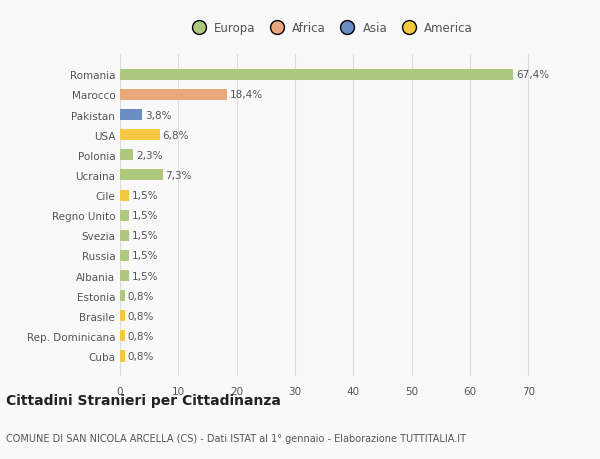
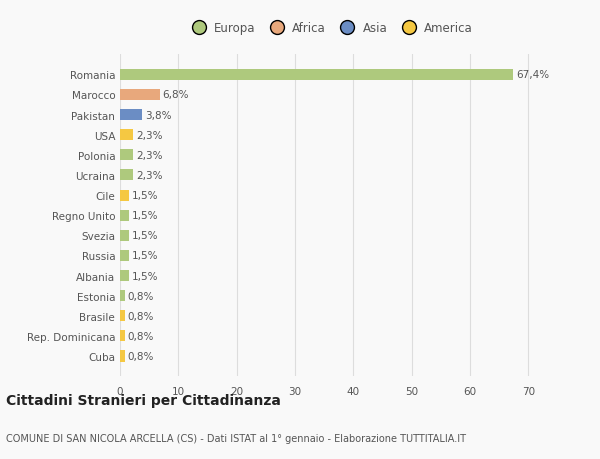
Marocco: 18,4% -> 6,8%
USA: 6,8% -> 2,3%
Ucraina: 7,3% -> 2,3%
